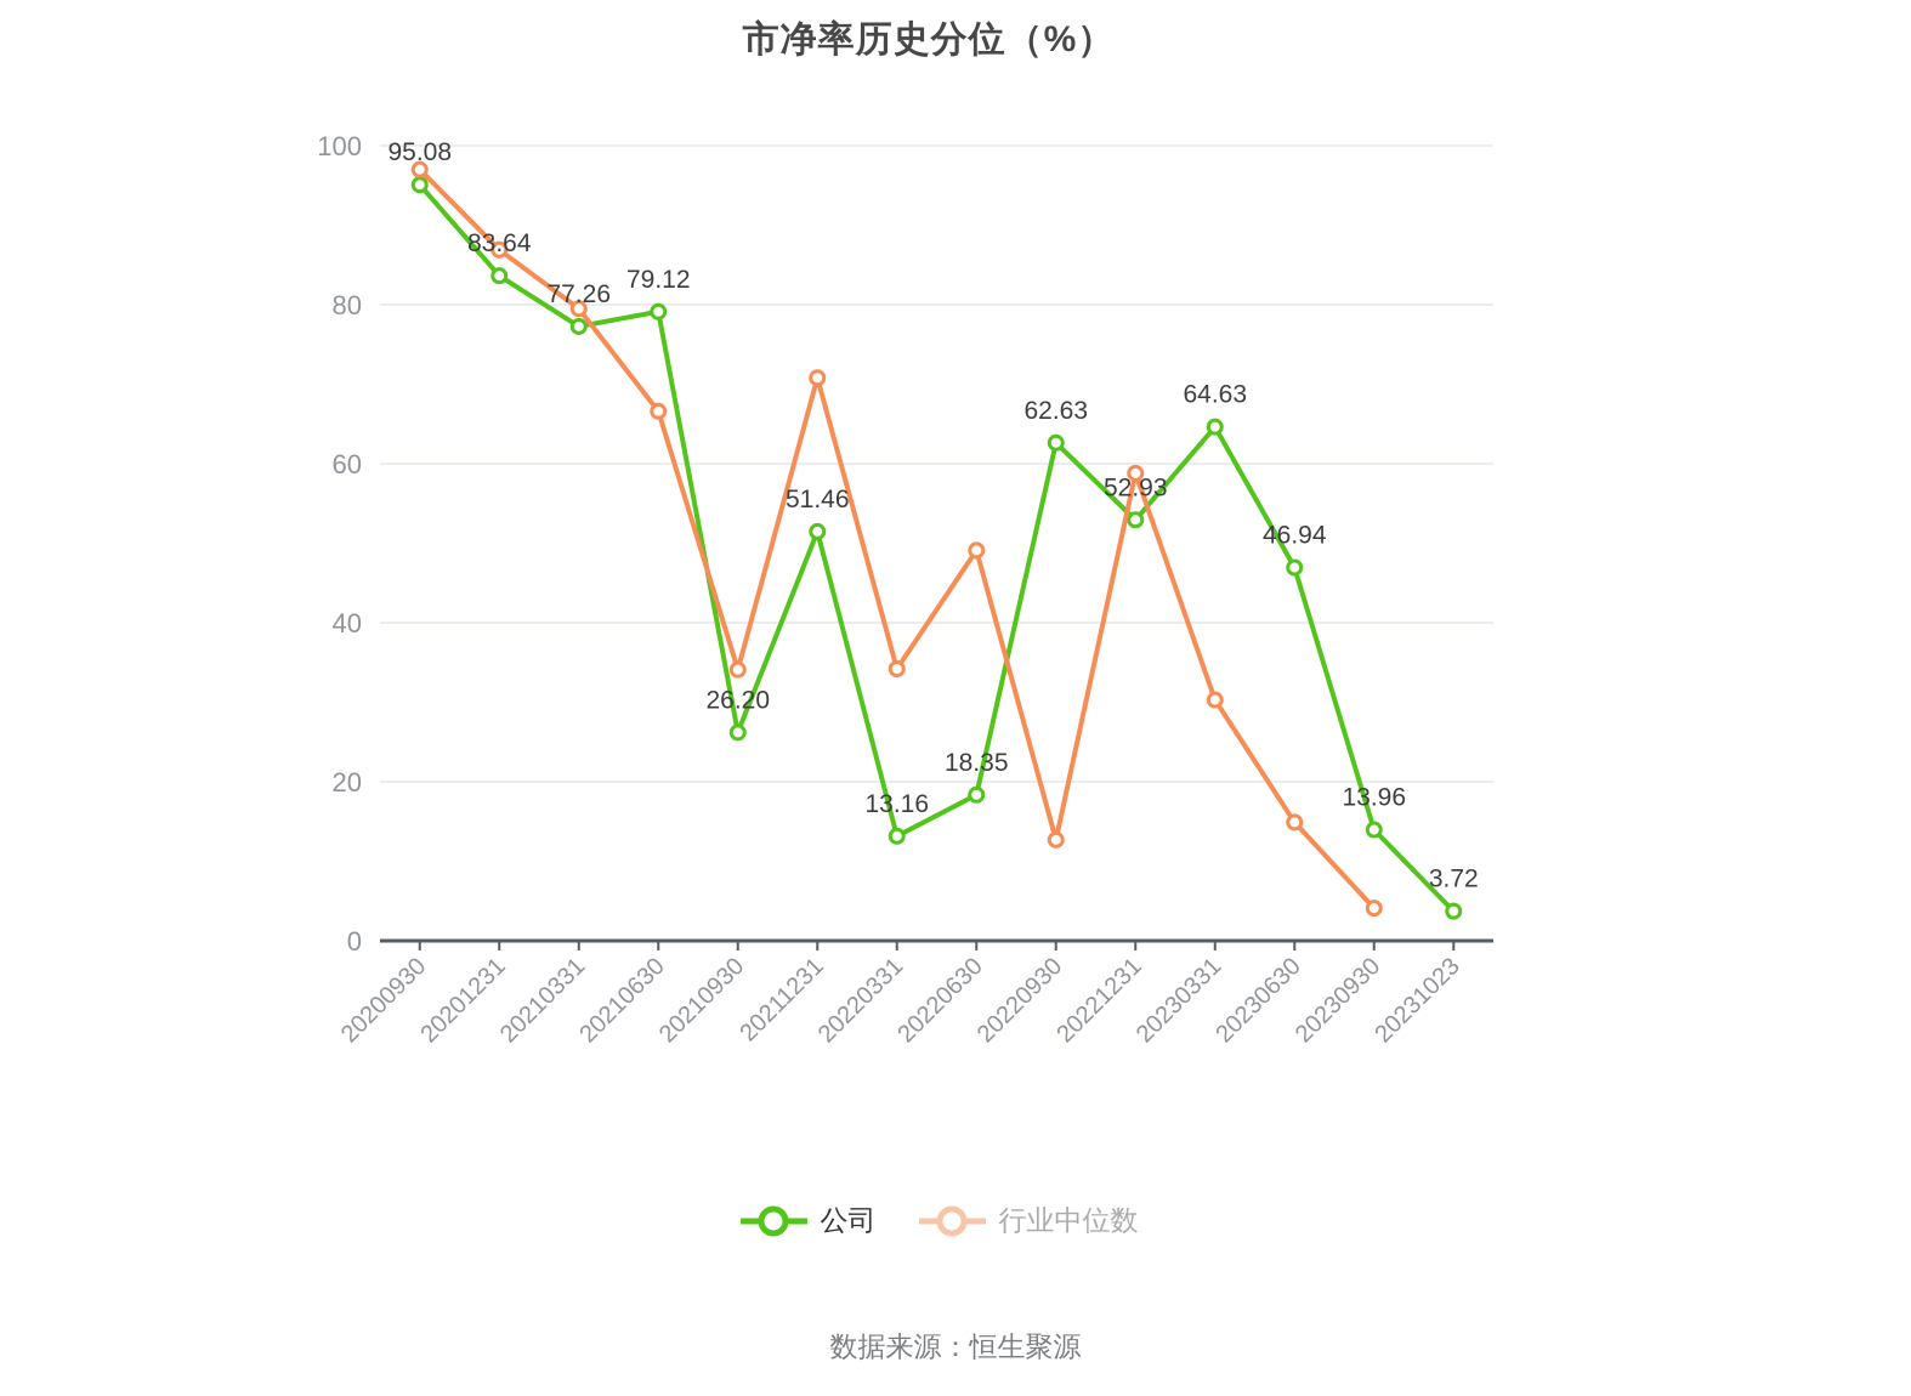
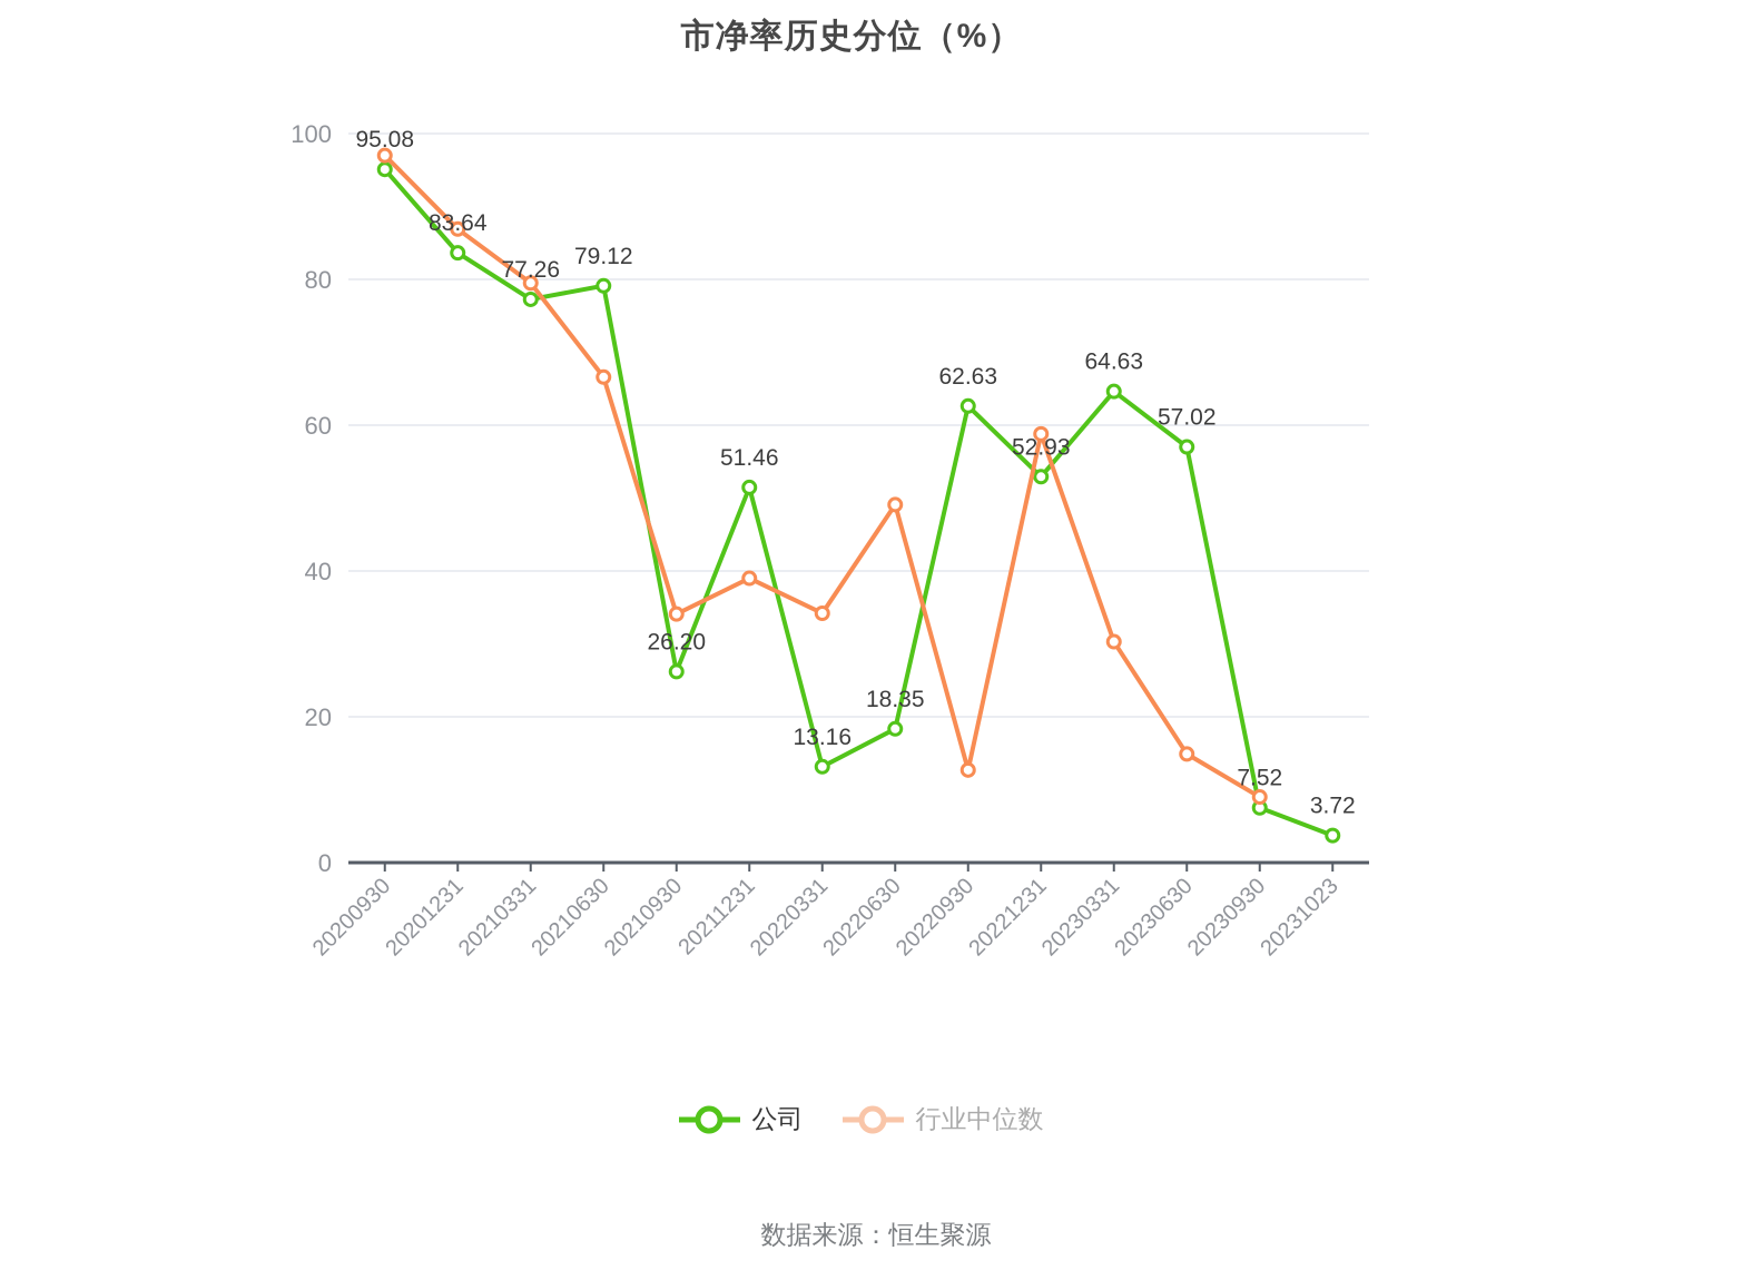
行业中位数/20211231: 71 -> 39
公司/20230630: 46.94 -> 57.02
公司/20230930: 13.96 -> 7.52
行业中位数/20230930: 4 -> 9
